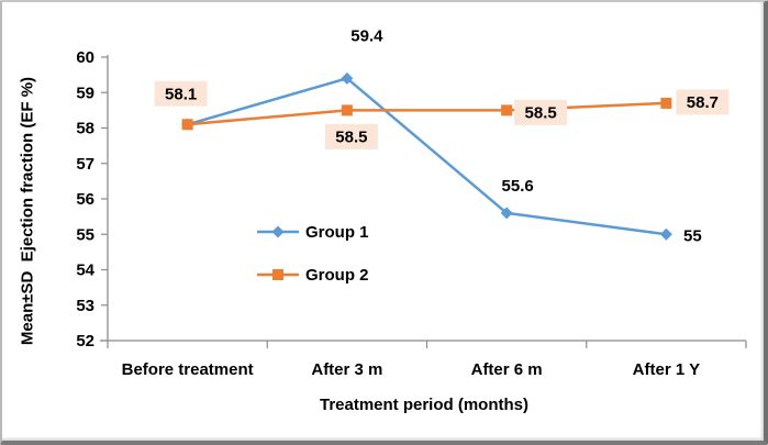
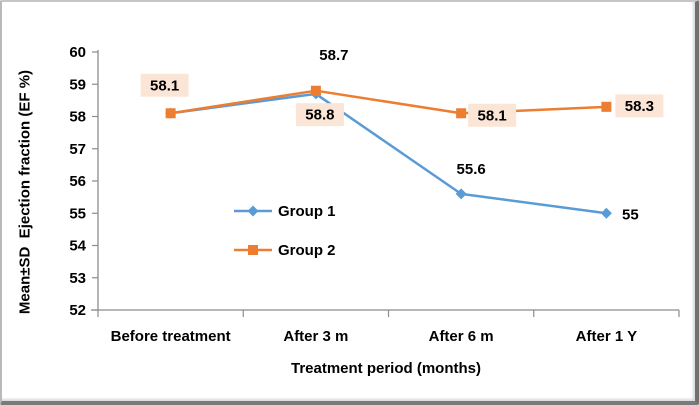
Group 1/After 3 m: 59.4 -> 58.7
Group 2/After 3 m: 58.5 -> 58.8
Group 2/After 6 m: 58.5 -> 58.1
Group 2/After 1 Y: 58.7 -> 58.3
